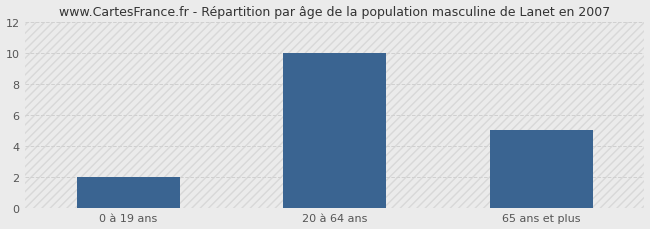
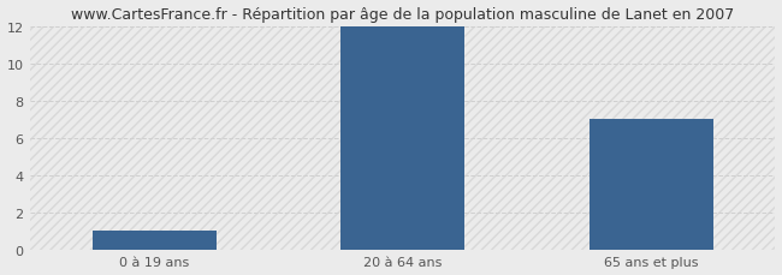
0 à 19 ans: 2 -> 1
20 à 64 ans: 10 -> 12
65 ans et plus: 5 -> 7
